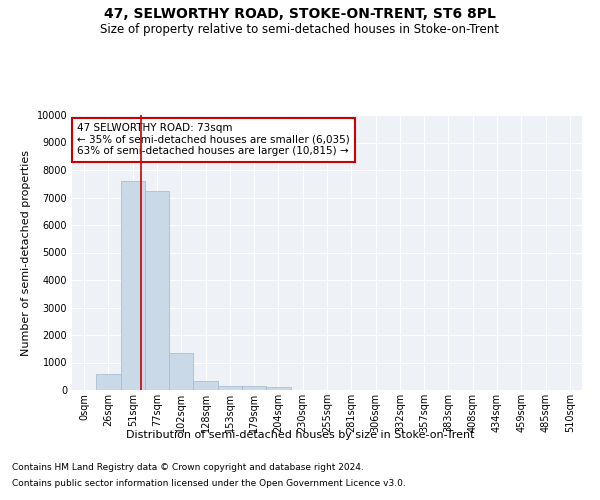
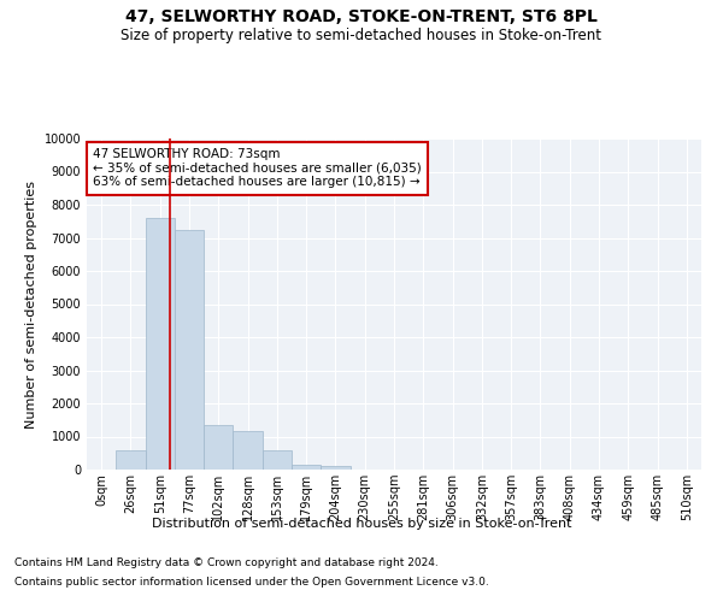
128sqm: 320 -> 1150
153sqm: 160 -> 600
